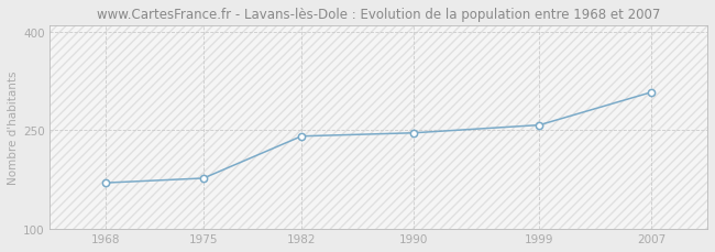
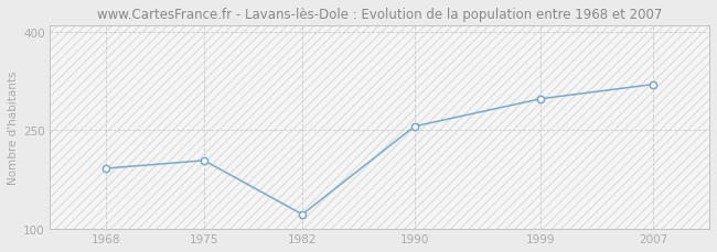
1968: 170 -> 192
1975: 177 -> 204
1982: 241 -> 122
1990: 246 -> 256
1999: 258 -> 298
2007: 308 -> 320
